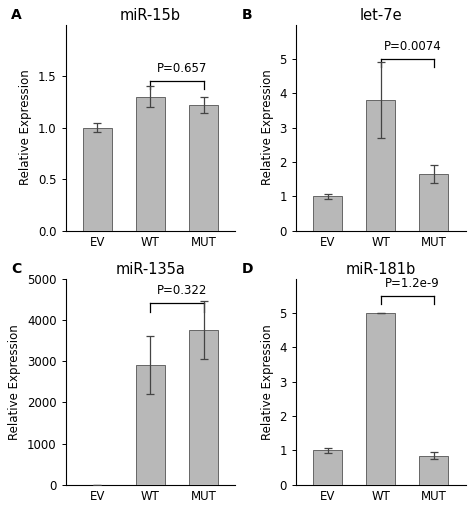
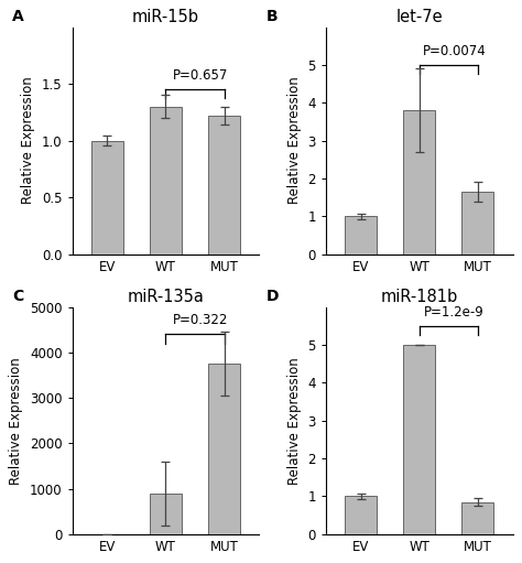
miR-135a/WT: 2900 -> 900
